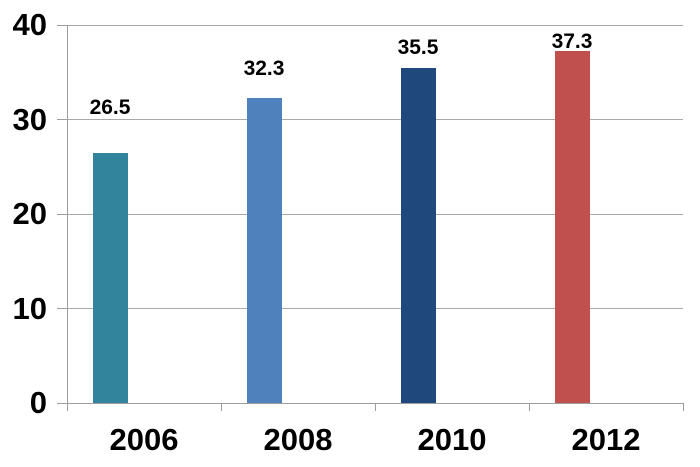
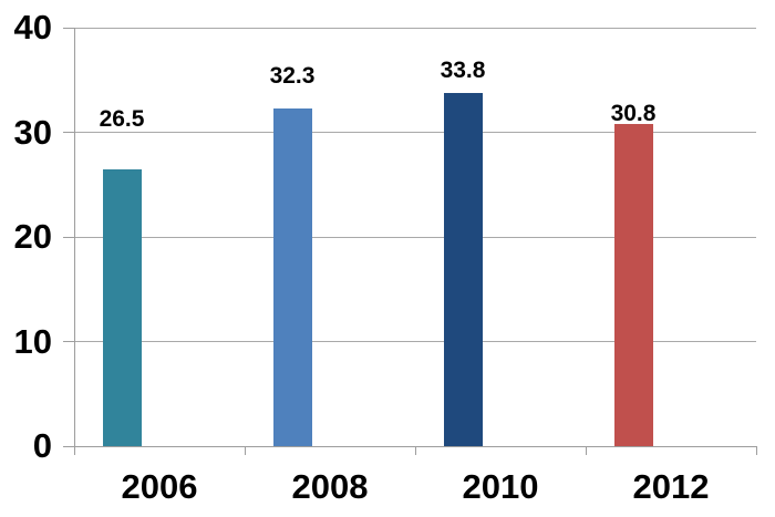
2010: 35.5 -> 33.8
2012: 37.3 -> 30.8
